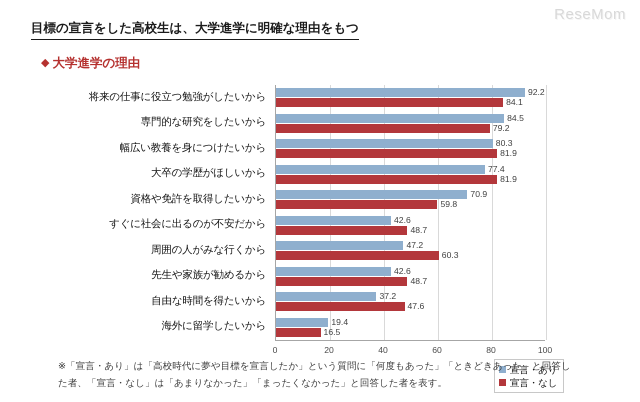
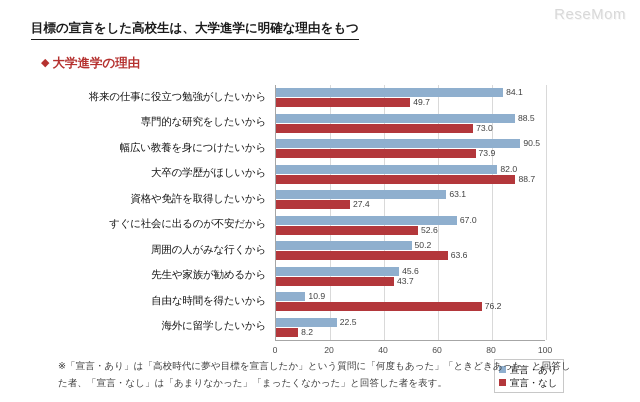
宣言・あり/将来の仕事に役立つ勉強がしたいから: 92.2 -> 84.1
宣言・なし/将来の仕事に役立つ勉強がしたいから: 84.1 -> 49.7
宣言・あり/専門的な研究をしたいから: 84.5 -> 88.5
宣言・なし/専門的な研究をしたいから: 79.2 -> 73.0
宣言・あり/幅広い教養を身につけたいから: 80.3 -> 90.5
宣言・なし/幅広い教養を身につけたいから: 81.9 -> 73.9
宣言・あり/大卒の学歴がほしいから: 77.4 -> 82.0
宣言・なし/大卒の学歴がほしいから: 81.9 -> 88.7
宣言・あり/資格や免許を取得したいから: 70.9 -> 63.1
宣言・なし/資格や免許を取得したいから: 59.8 -> 27.4
宣言・あり/すぐに社会に出るのが不安だから: 42.6 -> 67.0
宣言・なし/すぐに社会に出るのが不安だから: 48.7 -> 52.6
宣言・あり/周囲の人がみな行くから: 47.2 -> 50.2
宣言・なし/周囲の人がみな行くから: 60.3 -> 63.6
宣言・あり/先生や家族が勧めるから: 42.6 -> 45.6
宣言・なし/先生や家族が勧めるから: 48.7 -> 43.7
宣言・あり/自由な時間を得たいから: 37.2 -> 10.9
宣言・なし/自由な時間を得たいから: 47.6 -> 76.2
宣言・あり/海外に留学したいから: 19.4 -> 22.5
宣言・なし/海外に留学したいから: 16.5 -> 8.2
